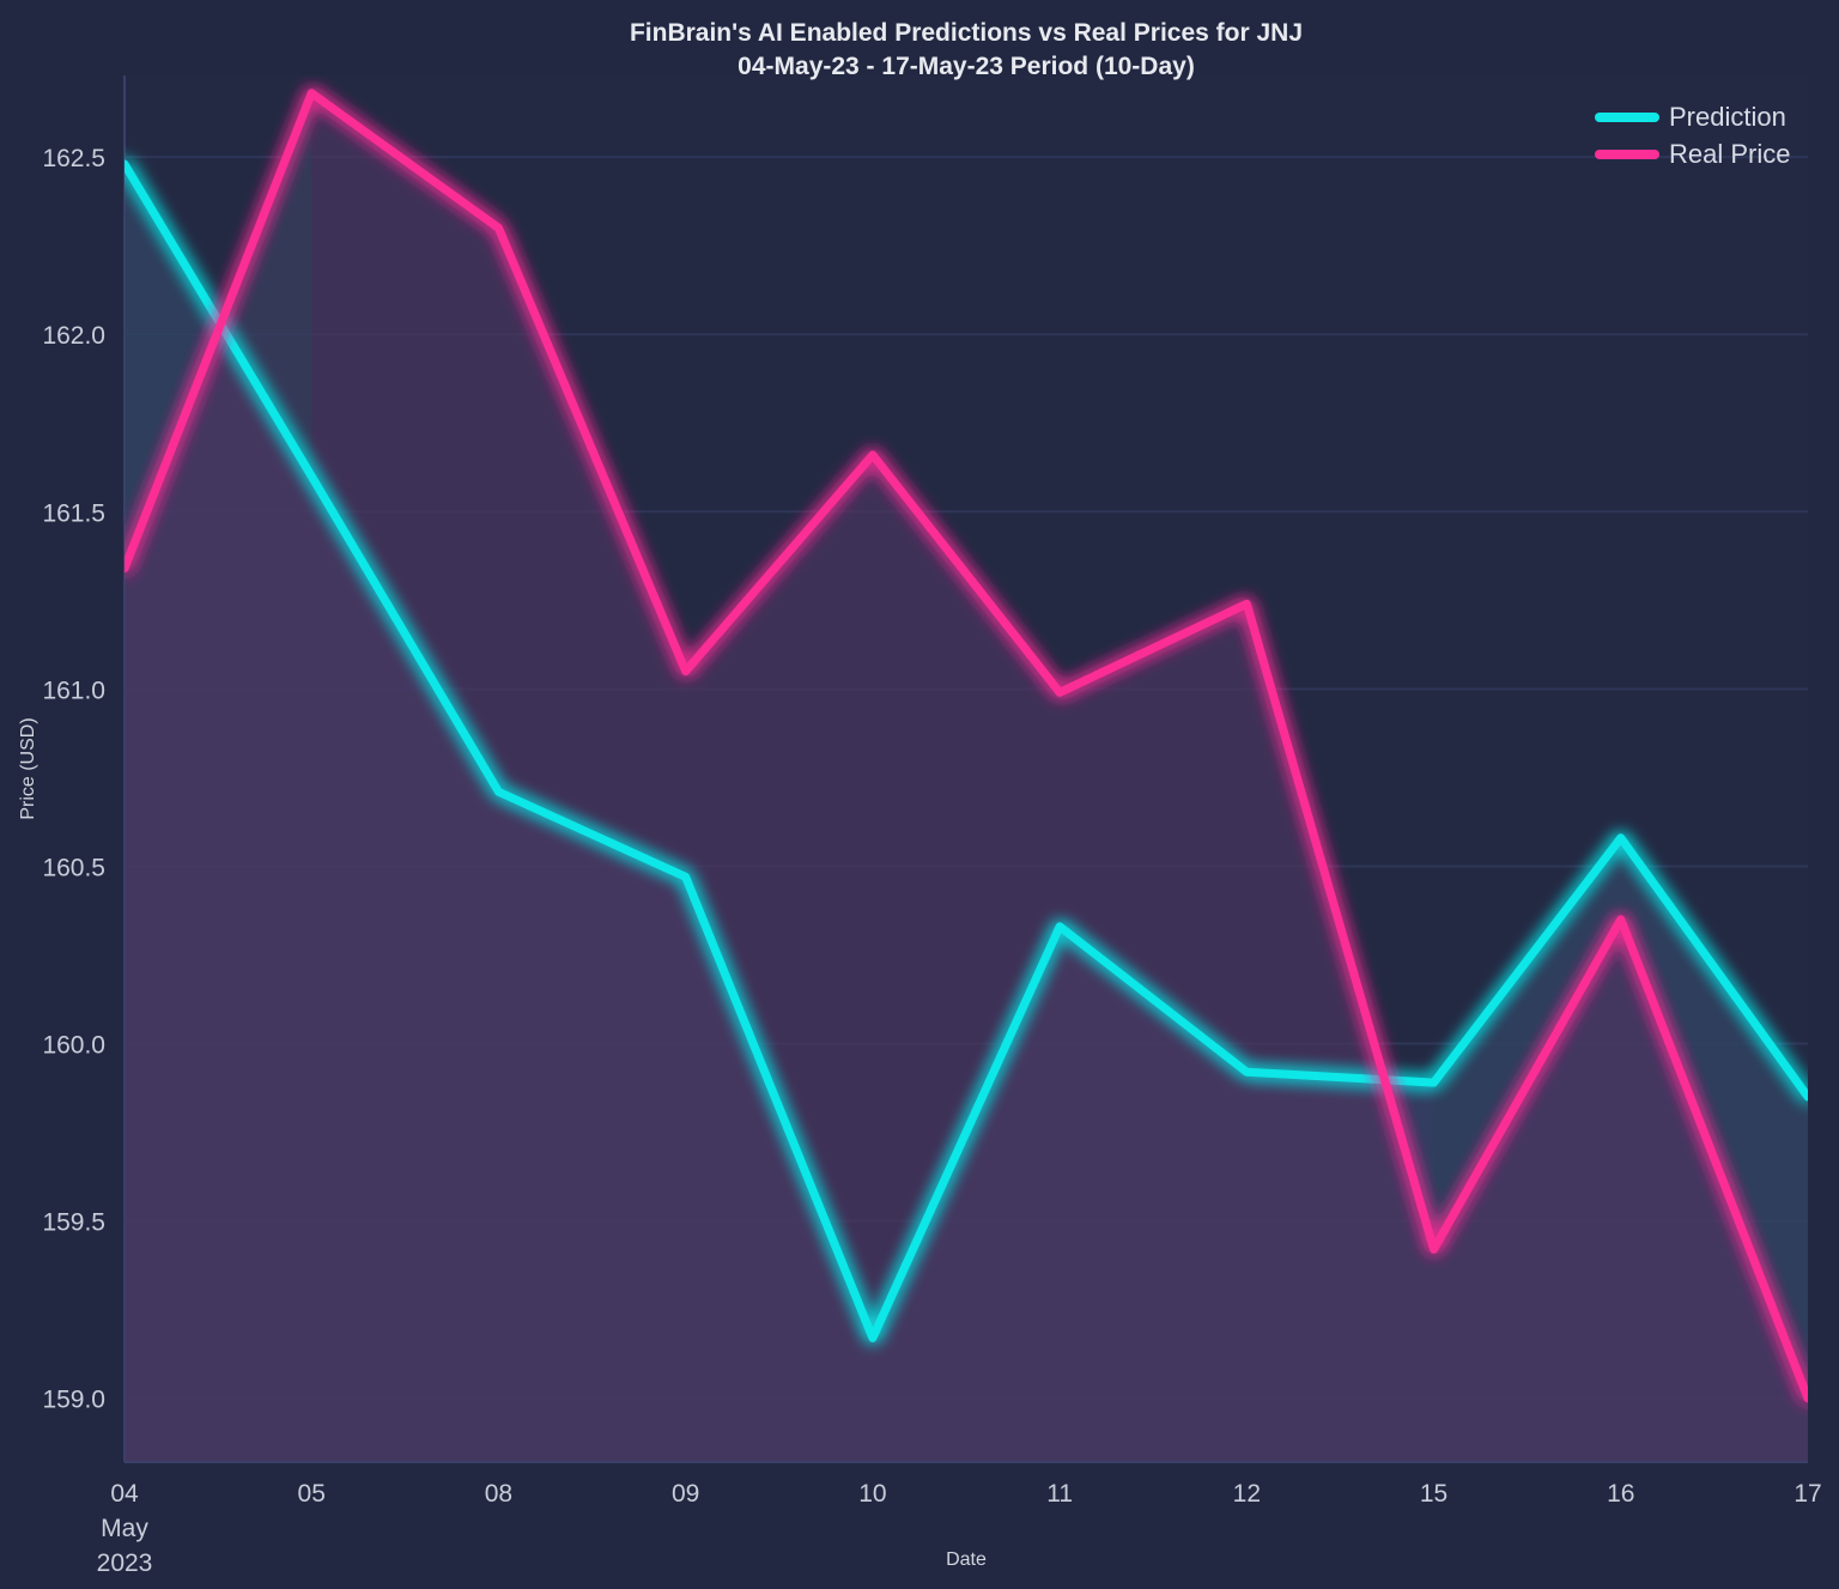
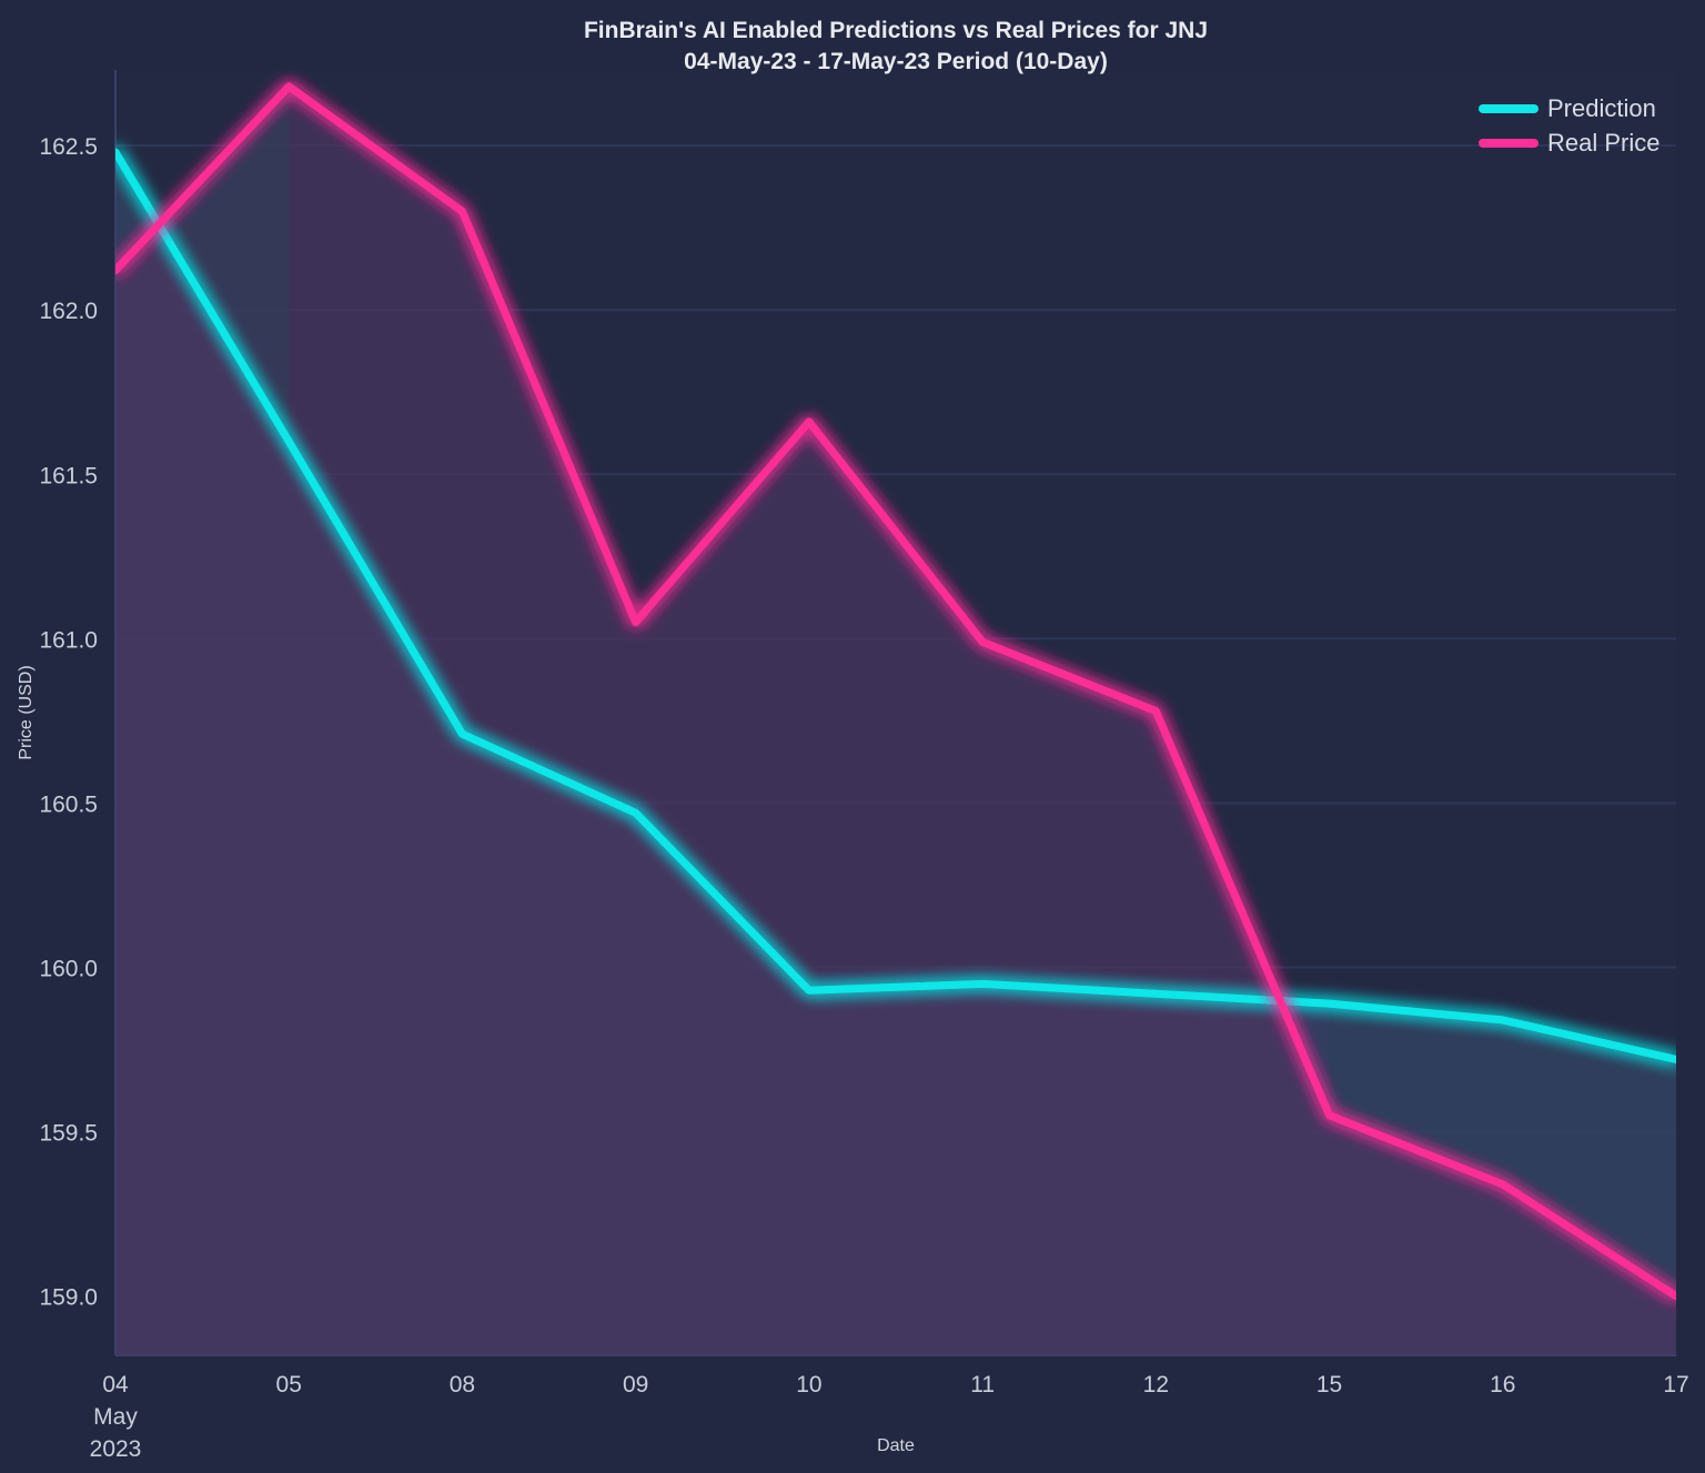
Real Price/04: 161.34 -> 162.12
Prediction/10: 159.17 -> 159.93
Prediction/11: 160.33 -> 159.95
Real Price/12: 161.24 -> 160.78
Real Price/15: 159.42 -> 159.55
Prediction/16: 160.58 -> 159.84
Real Price/16: 160.35 -> 159.34
Prediction/17: 159.85 -> 159.72
